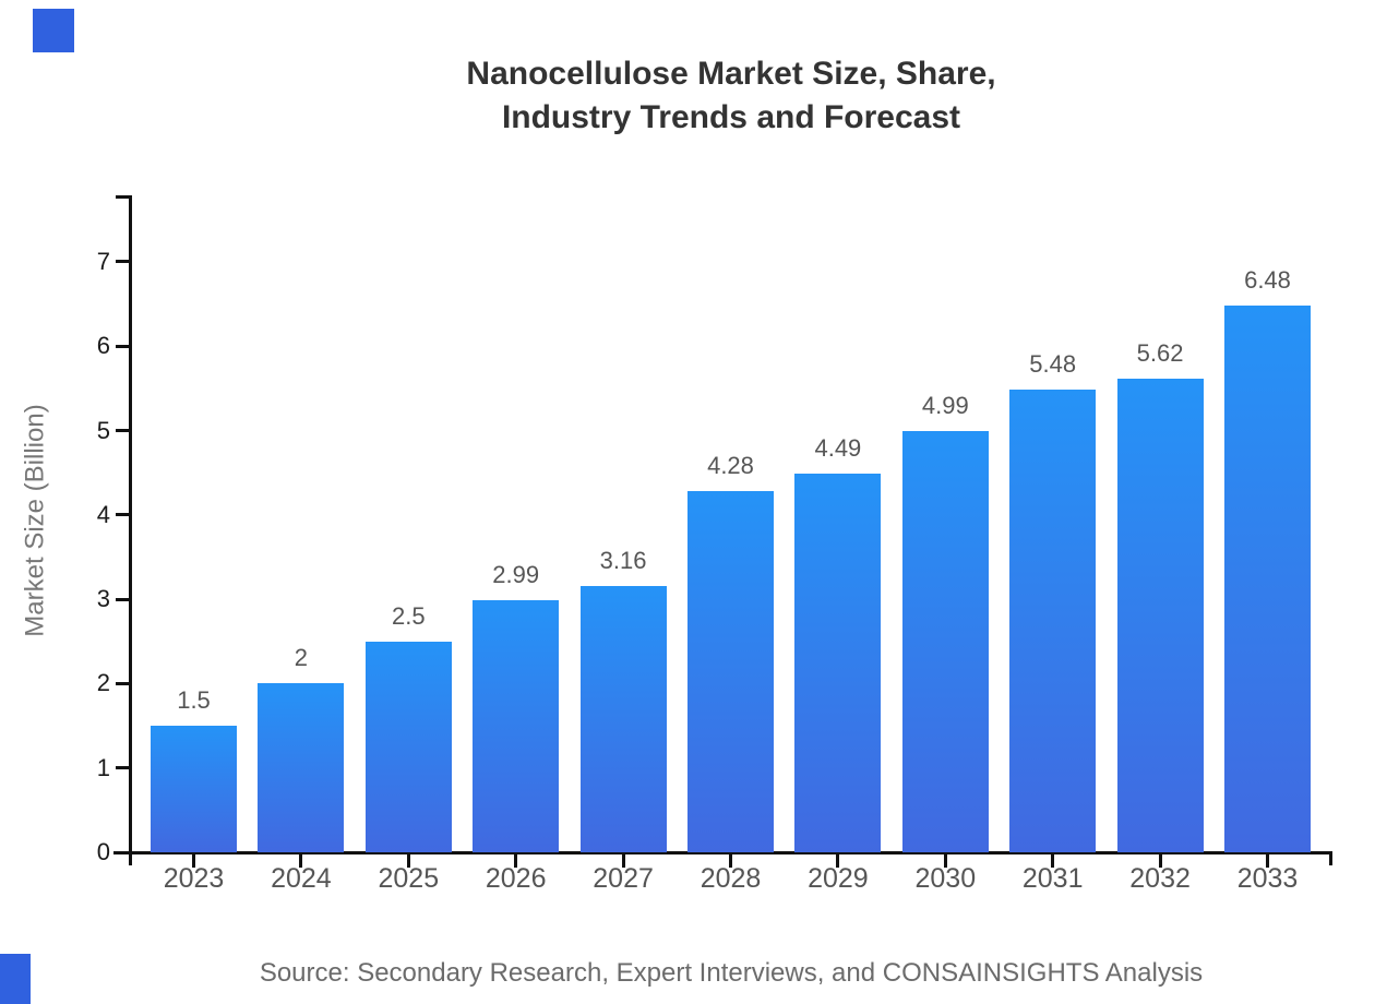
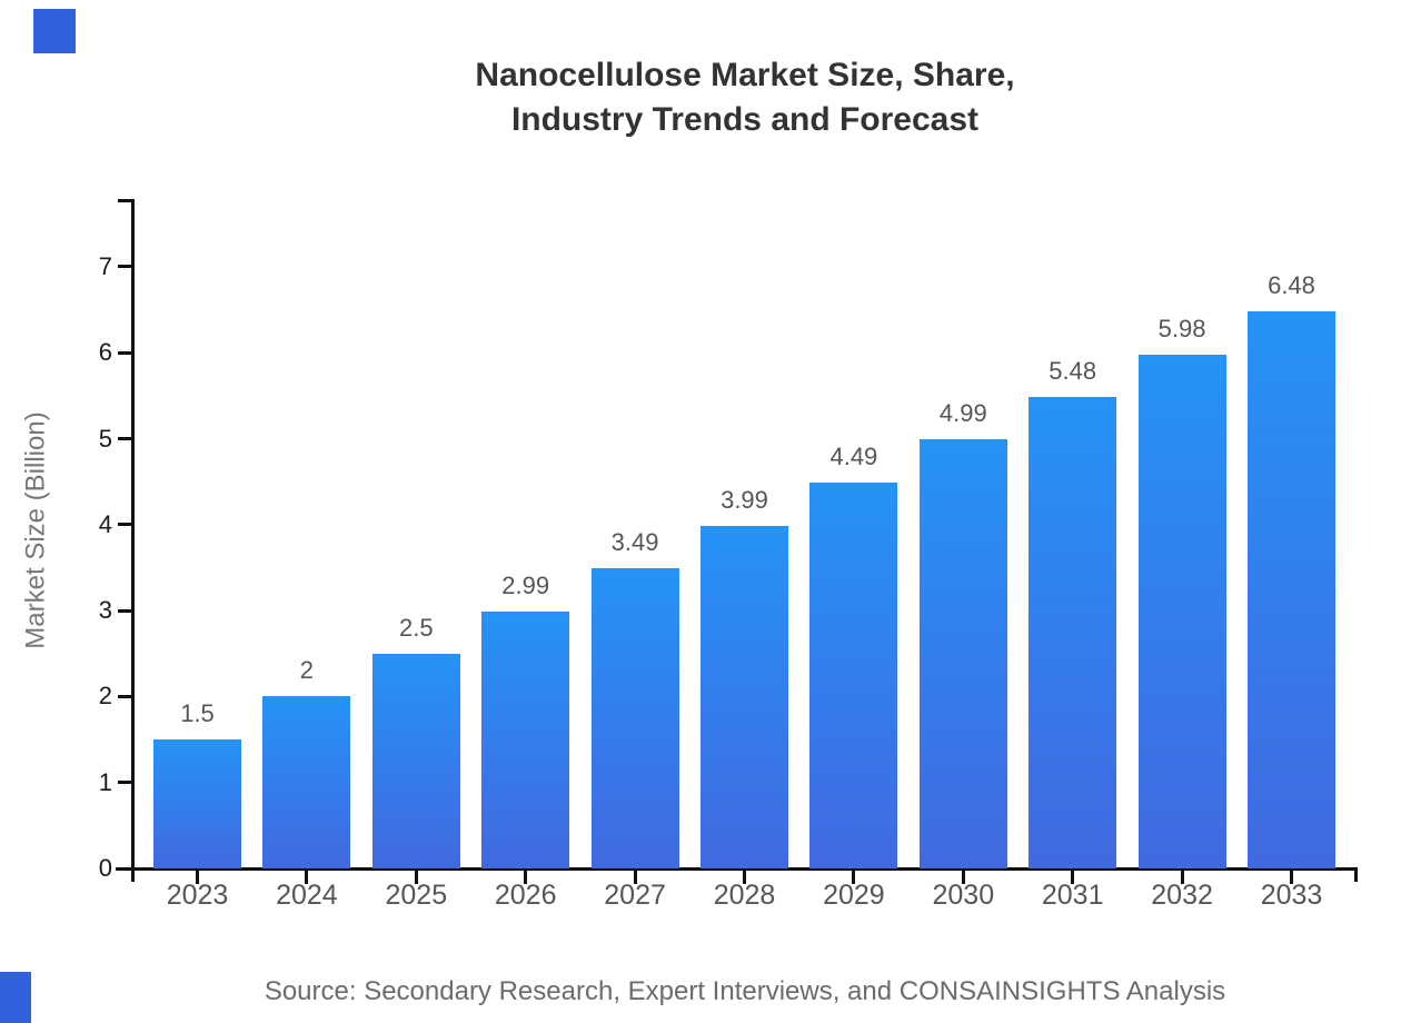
2027: 3.16 -> 3.49
2028: 4.28 -> 3.99
2032: 5.62 -> 5.98
